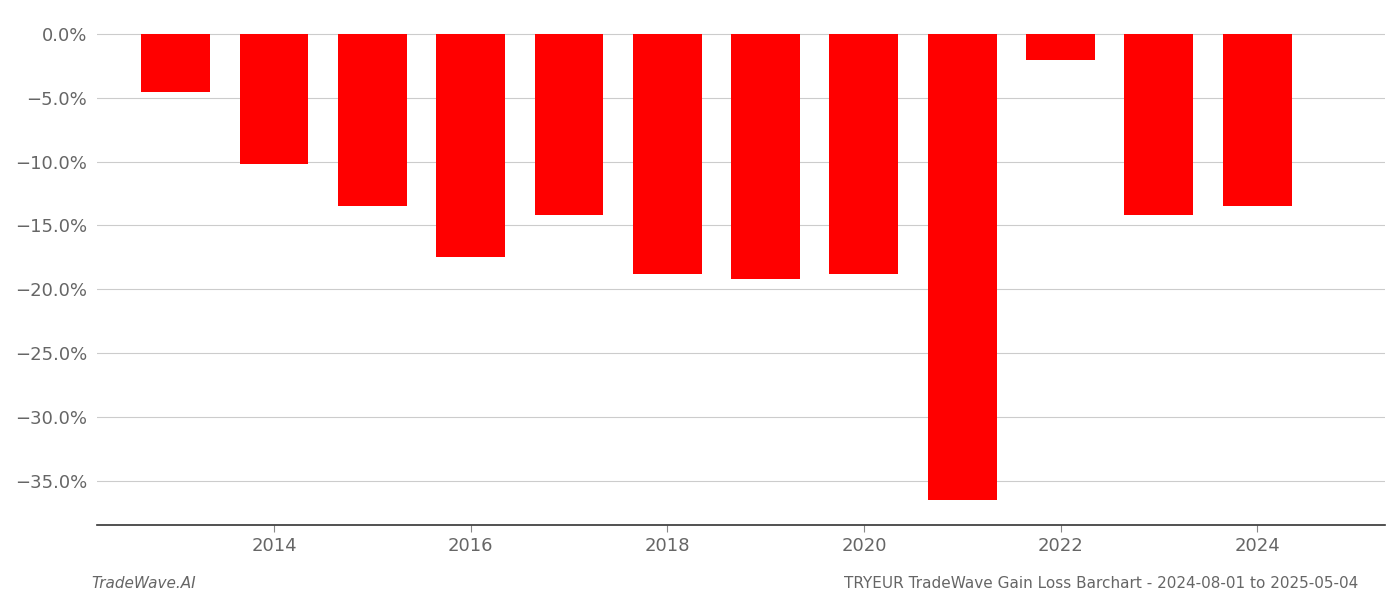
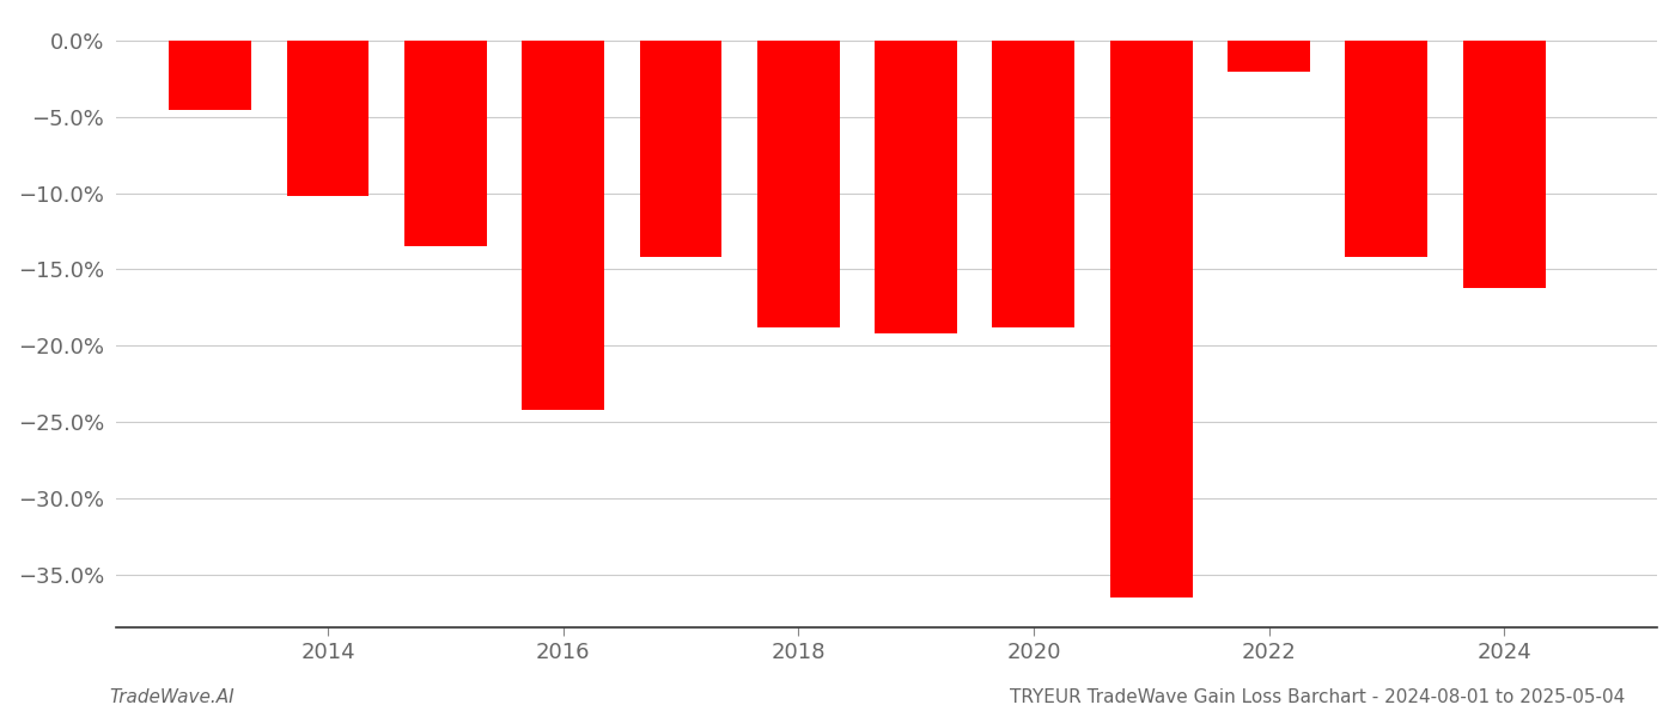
2016: -17.5% -> -24.2%
2024: -13.5% -> -16.2%
